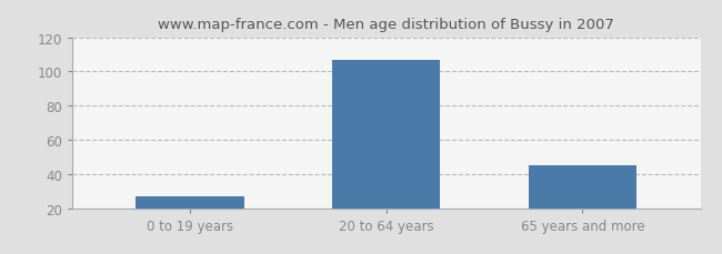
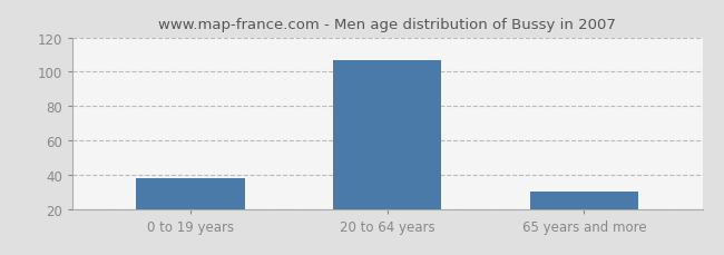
0 to 19 years: 27 -> 38
65 years and more: 45 -> 30
